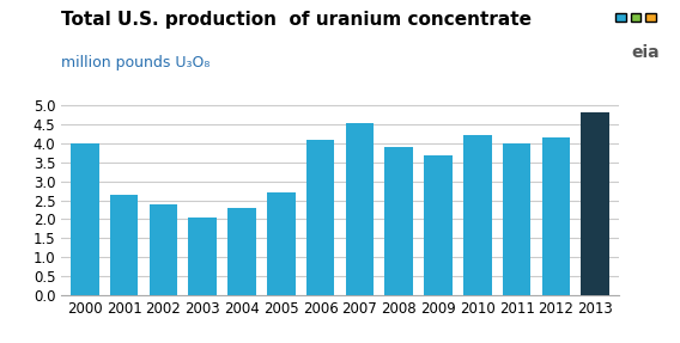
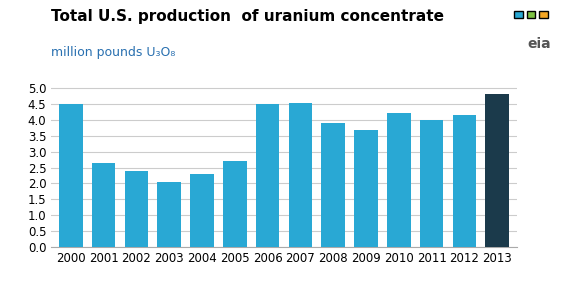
2000: 4.00 -> 4.50
2006: 4.10 -> 4.50
